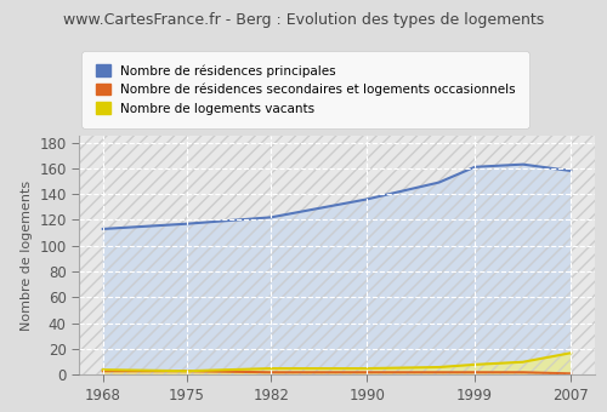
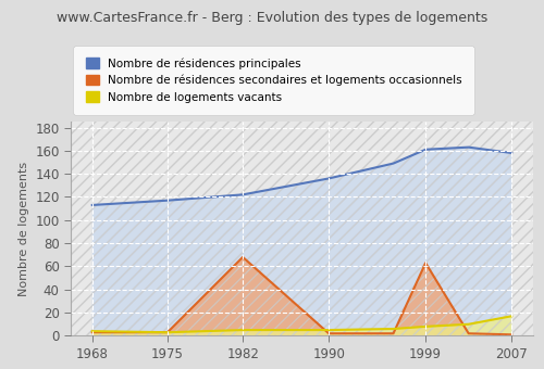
Nombre de résidences secondaires et logements occasionnels/1982: 2 -> 68
Nombre de résidences secondaires et logements occasionnels/1999: 2 -> 63
